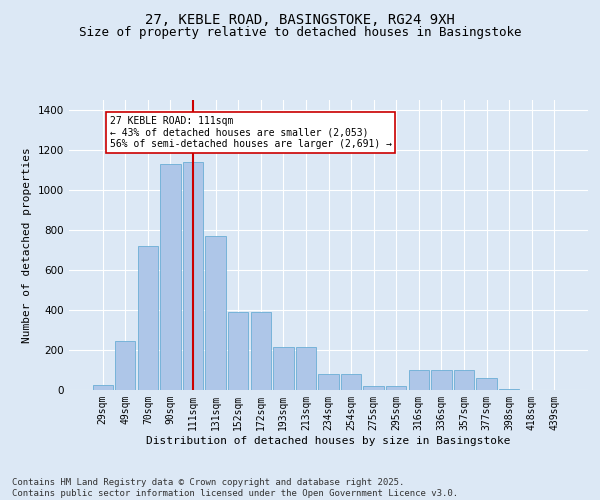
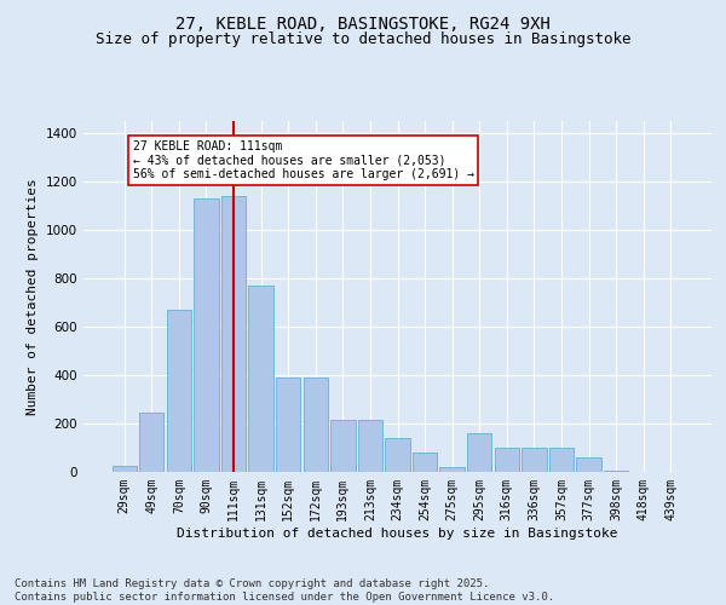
70sqm: 720 -> 670
234sqm: 80 -> 140
295sqm: 20 -> 160
